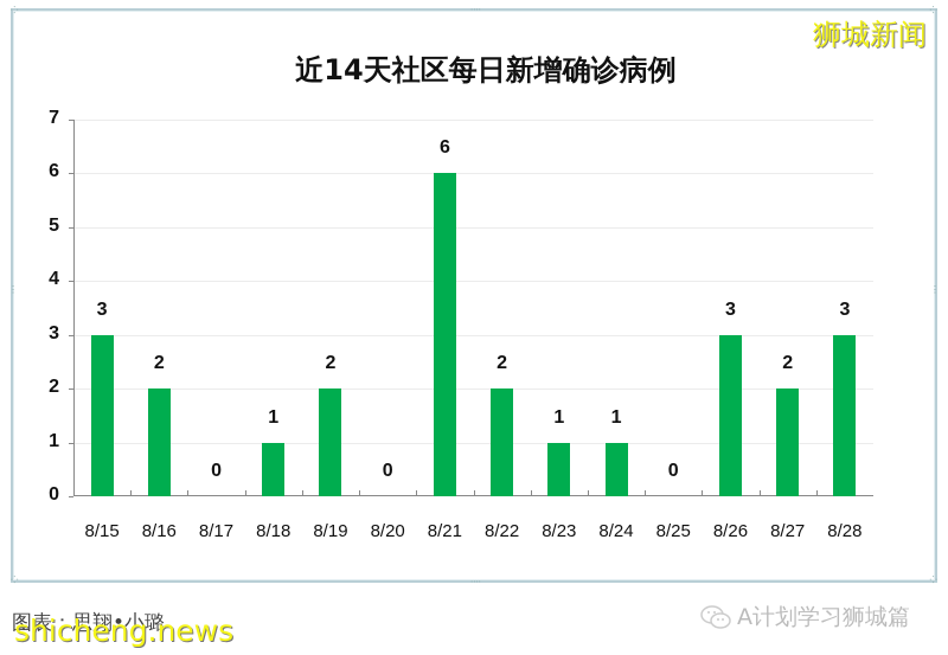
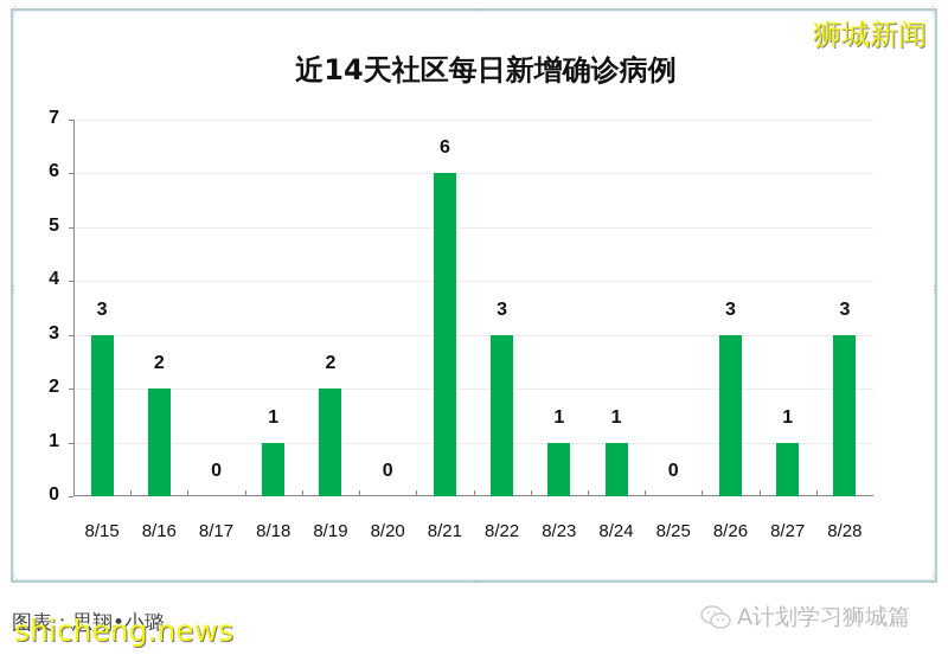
8/22: 2 -> 3
8/27: 2 -> 1
